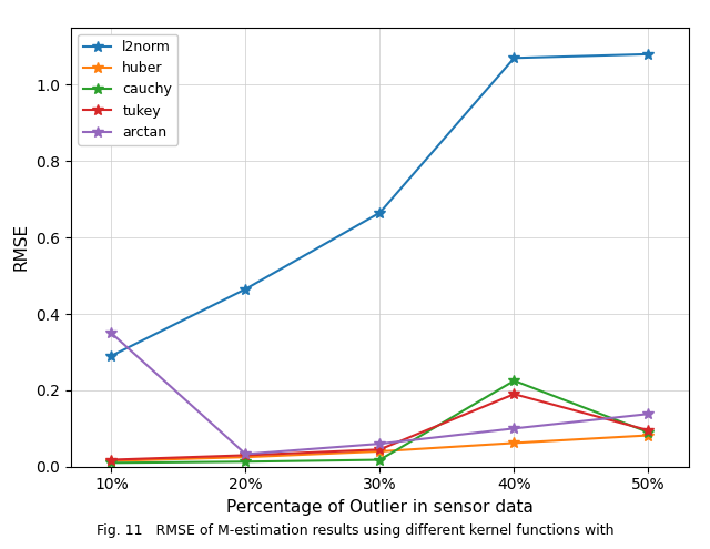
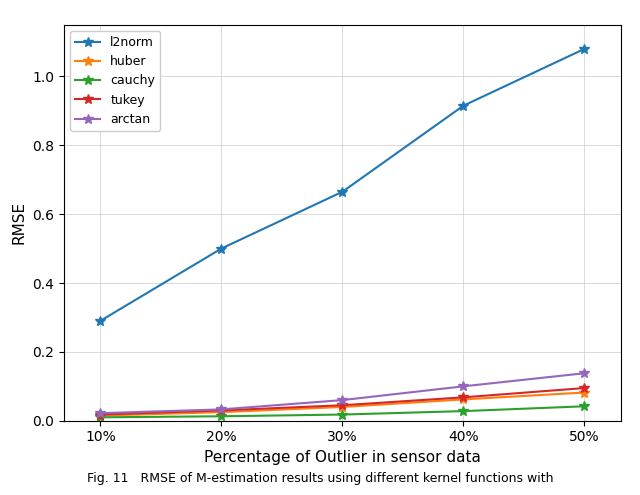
arctan/10%: 0.350 -> 0.022
l2norm/20%: 0.465 -> 0.500
l2norm/40%: 1.070 -> 0.915
cauchy/40%: 0.225 -> 0.028
tukey/40%: 0.190 -> 0.068
cauchy/50%: 0.090 -> 0.042
